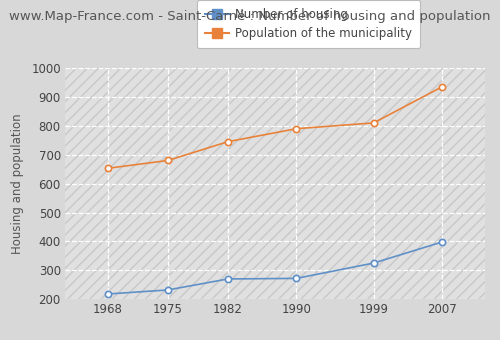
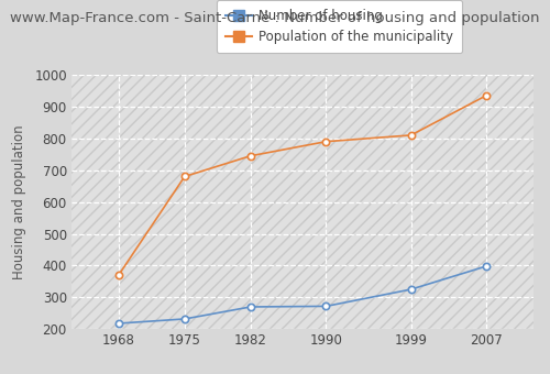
Population of the municipality/1968: 653 -> 370
